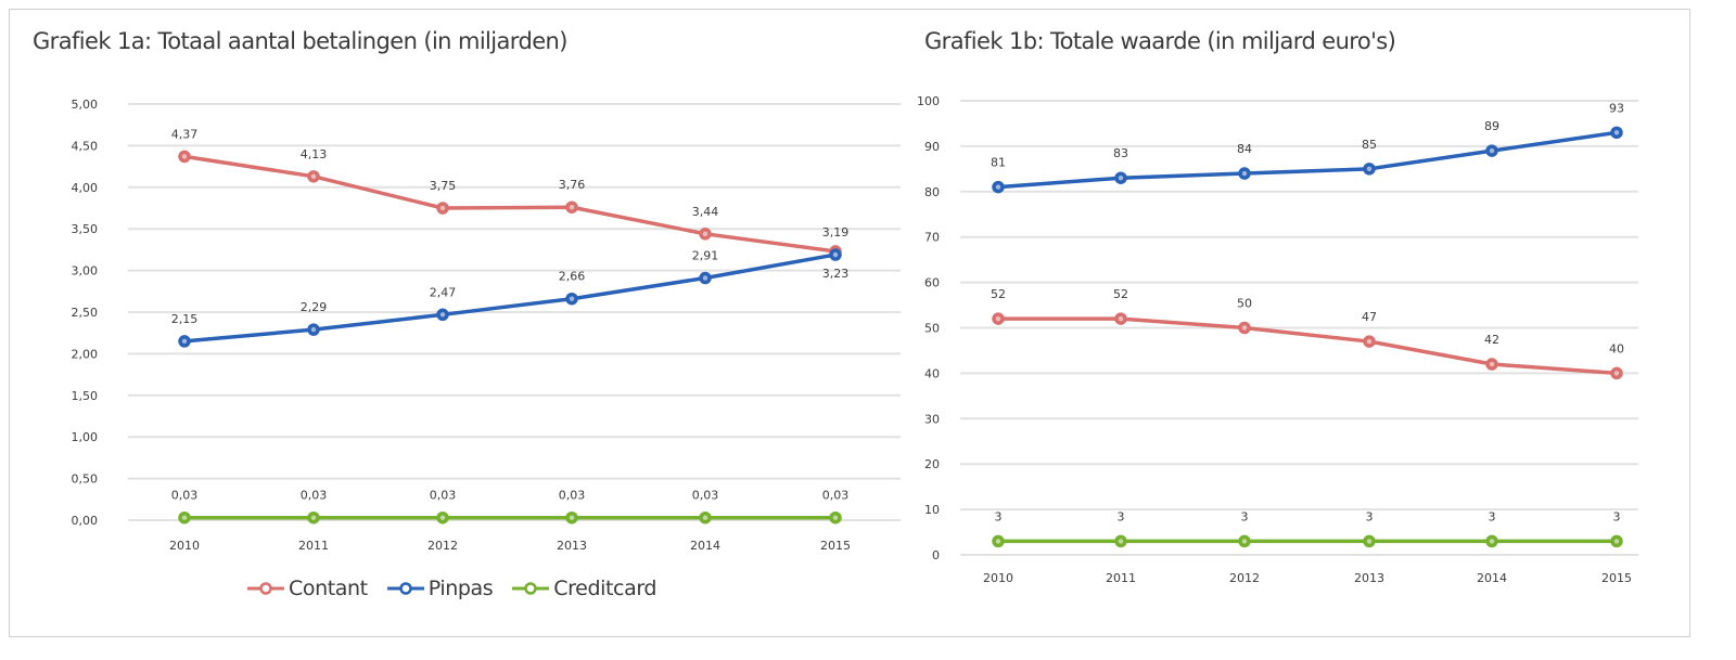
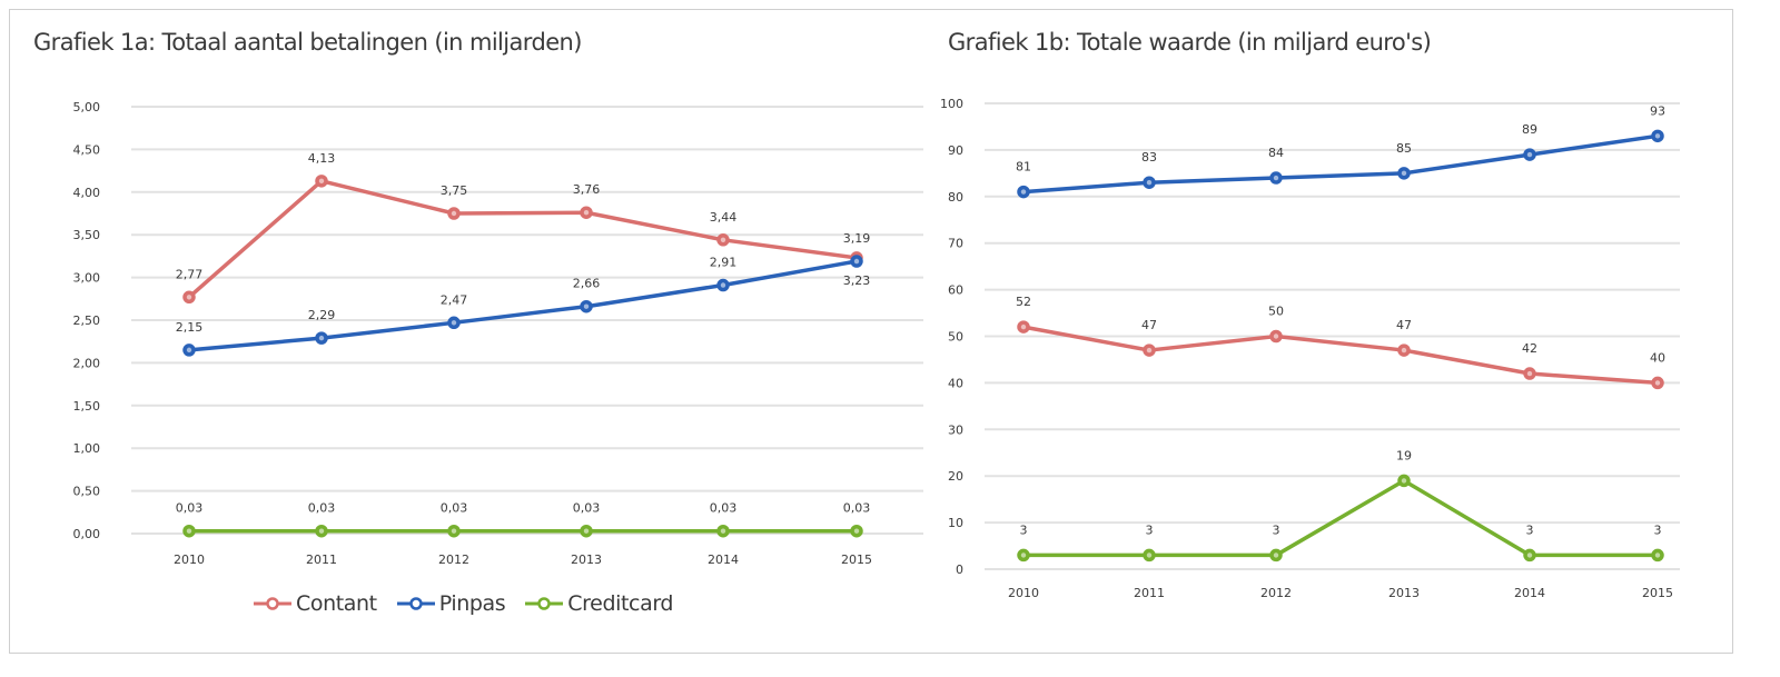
Grafiek 1a: Totaal aantal betalingen (in miljarden)/Contant/2010: 4,37 -> 2,77
Grafiek 1b: Totale waarde (in miljard euro's)/Contant/2011: 52 -> 47
Grafiek 1b: Totale waarde (in miljard euro's)/Creditcard/2013: 3 -> 19
